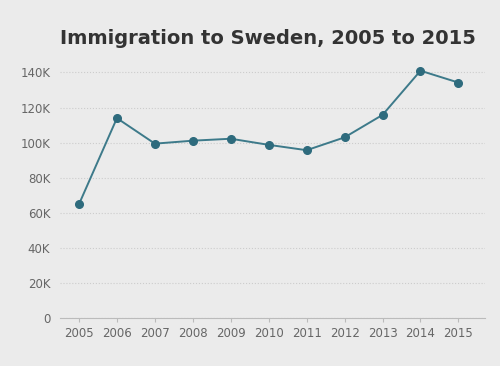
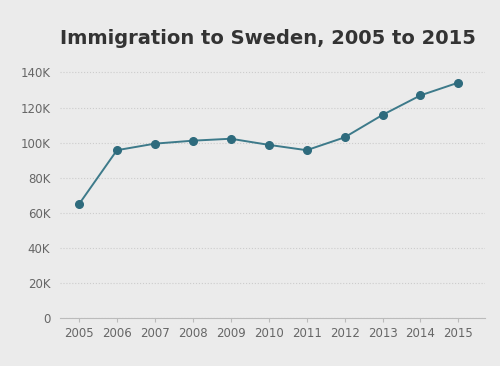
2006: 114K -> 96K
2014: 141K -> 127K
